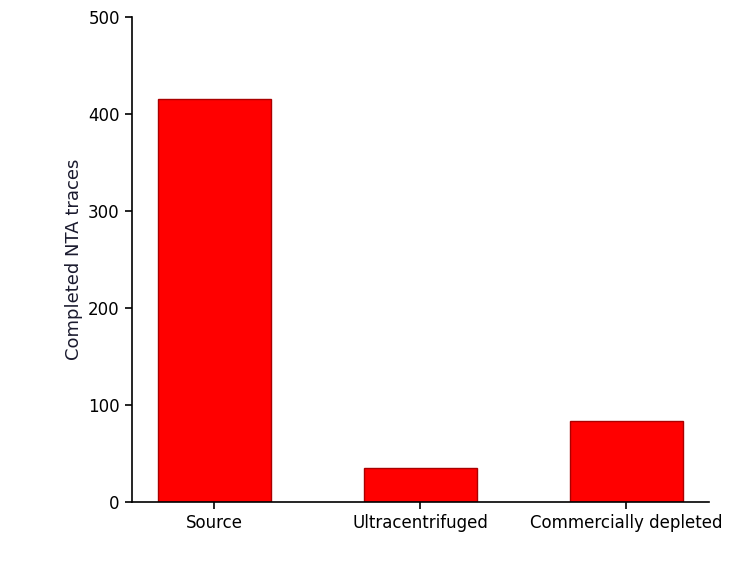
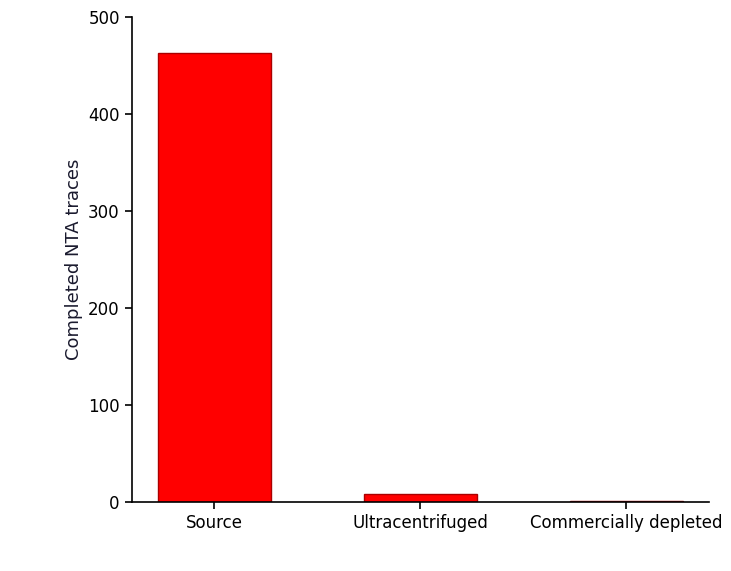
Source: 416 -> 463
Ultracentrifuged: 36 -> 9
Commercially depleted: 84 -> 2
